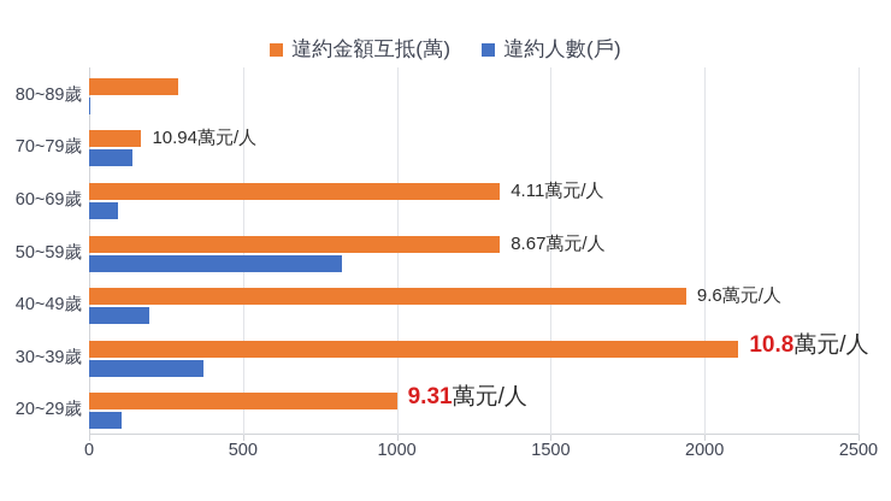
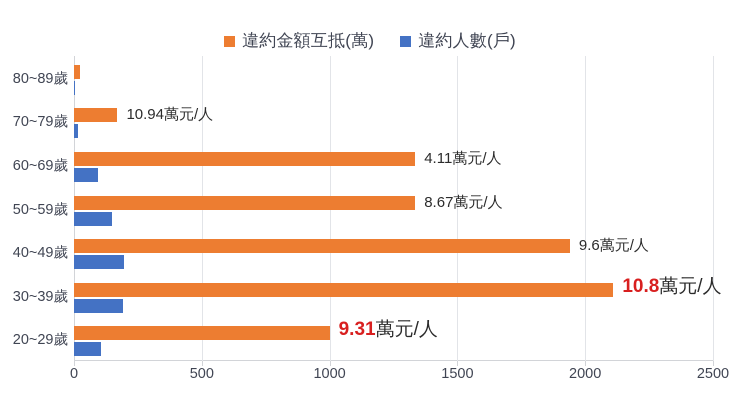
違約人數(戶)/30~39歲: 370 -> 190
違約人數(戶)/50~59歲: 820 -> 150
違約人數(戶)/70~79歲: 140 -> 20
違約金額互抵(萬)/80~89歲: 290 -> 20
